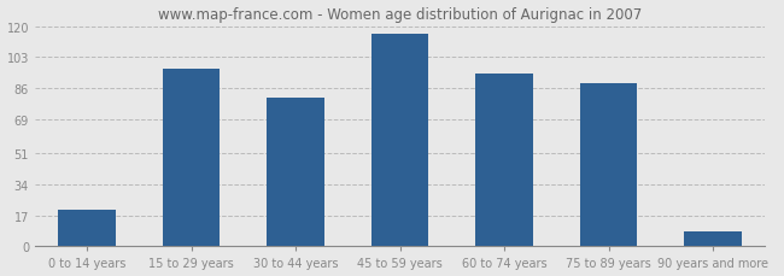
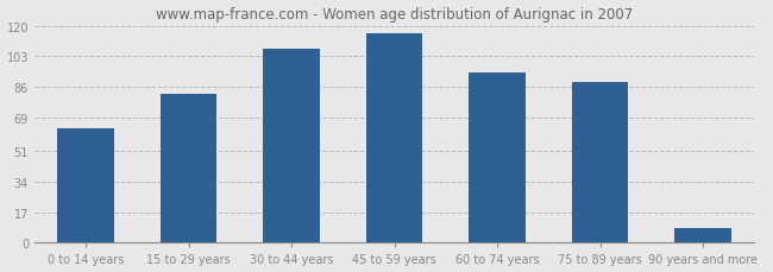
0 to 14 years: 20 -> 63
15 to 29 years: 97 -> 82
30 to 44 years: 81 -> 107
